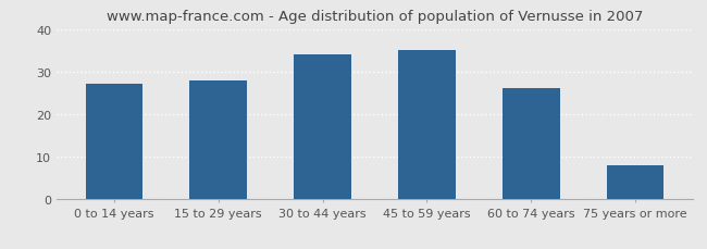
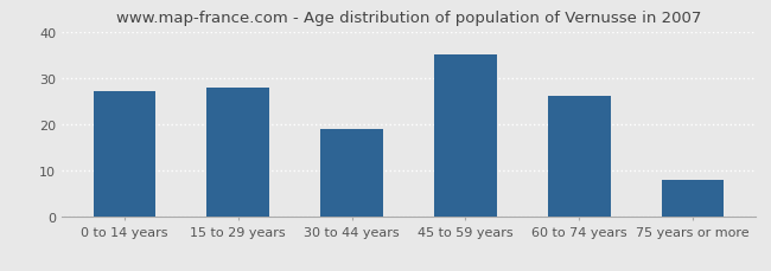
30 to 44 years: 34 -> 19
